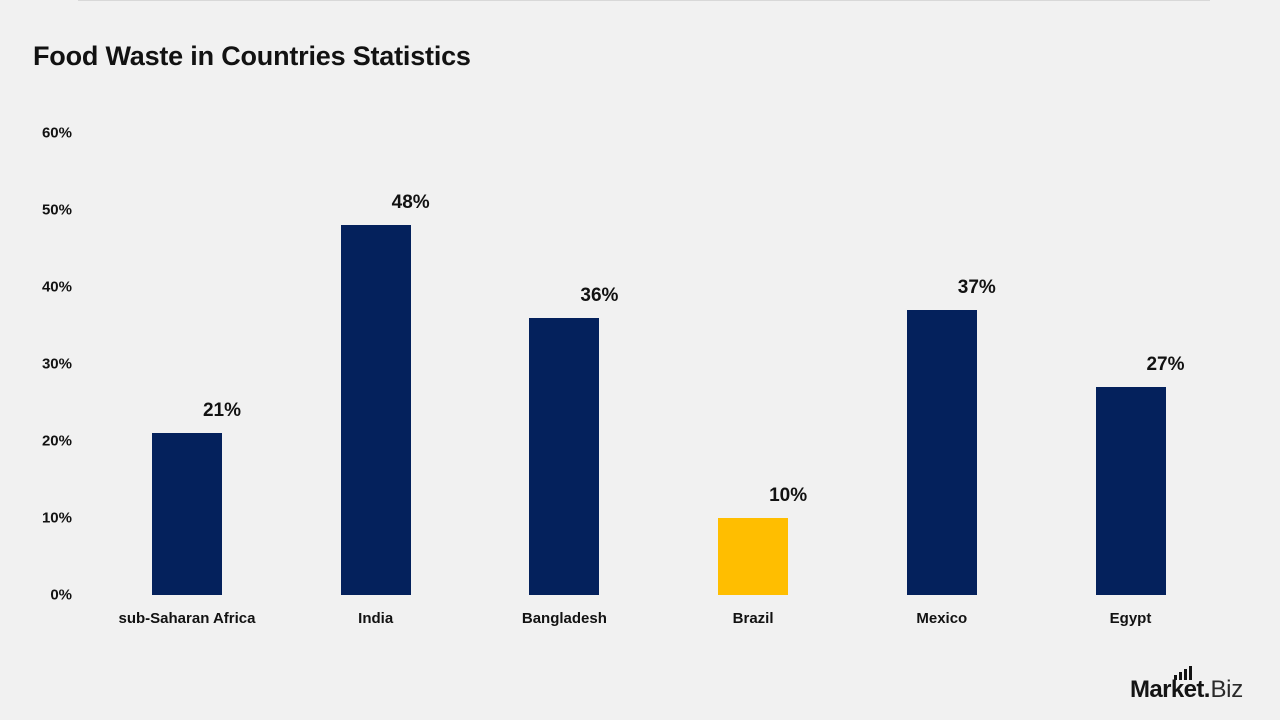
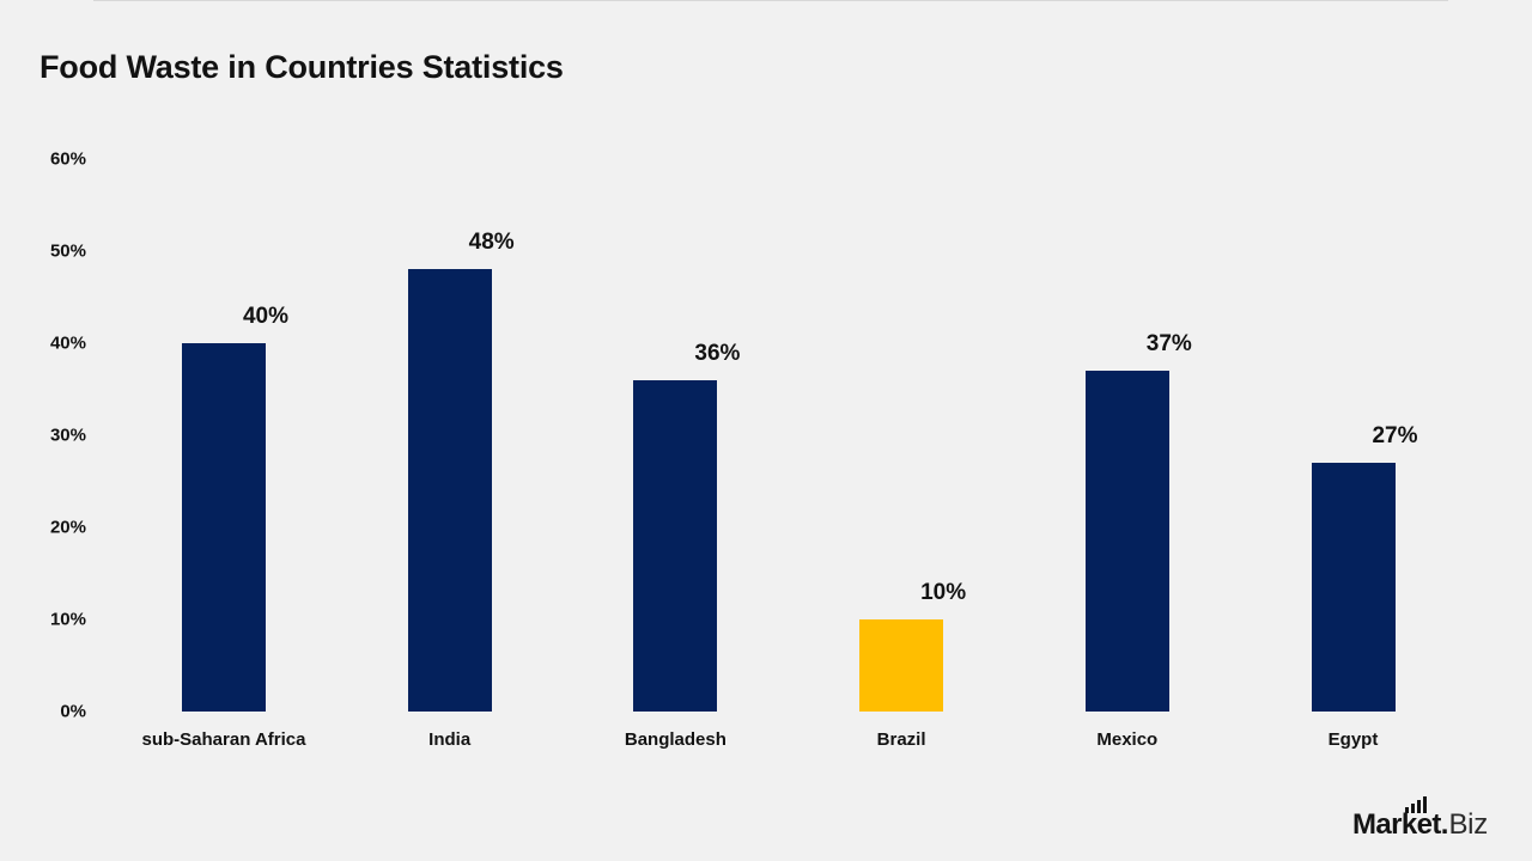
sub-Saharan Africa: 21% -> 40%
